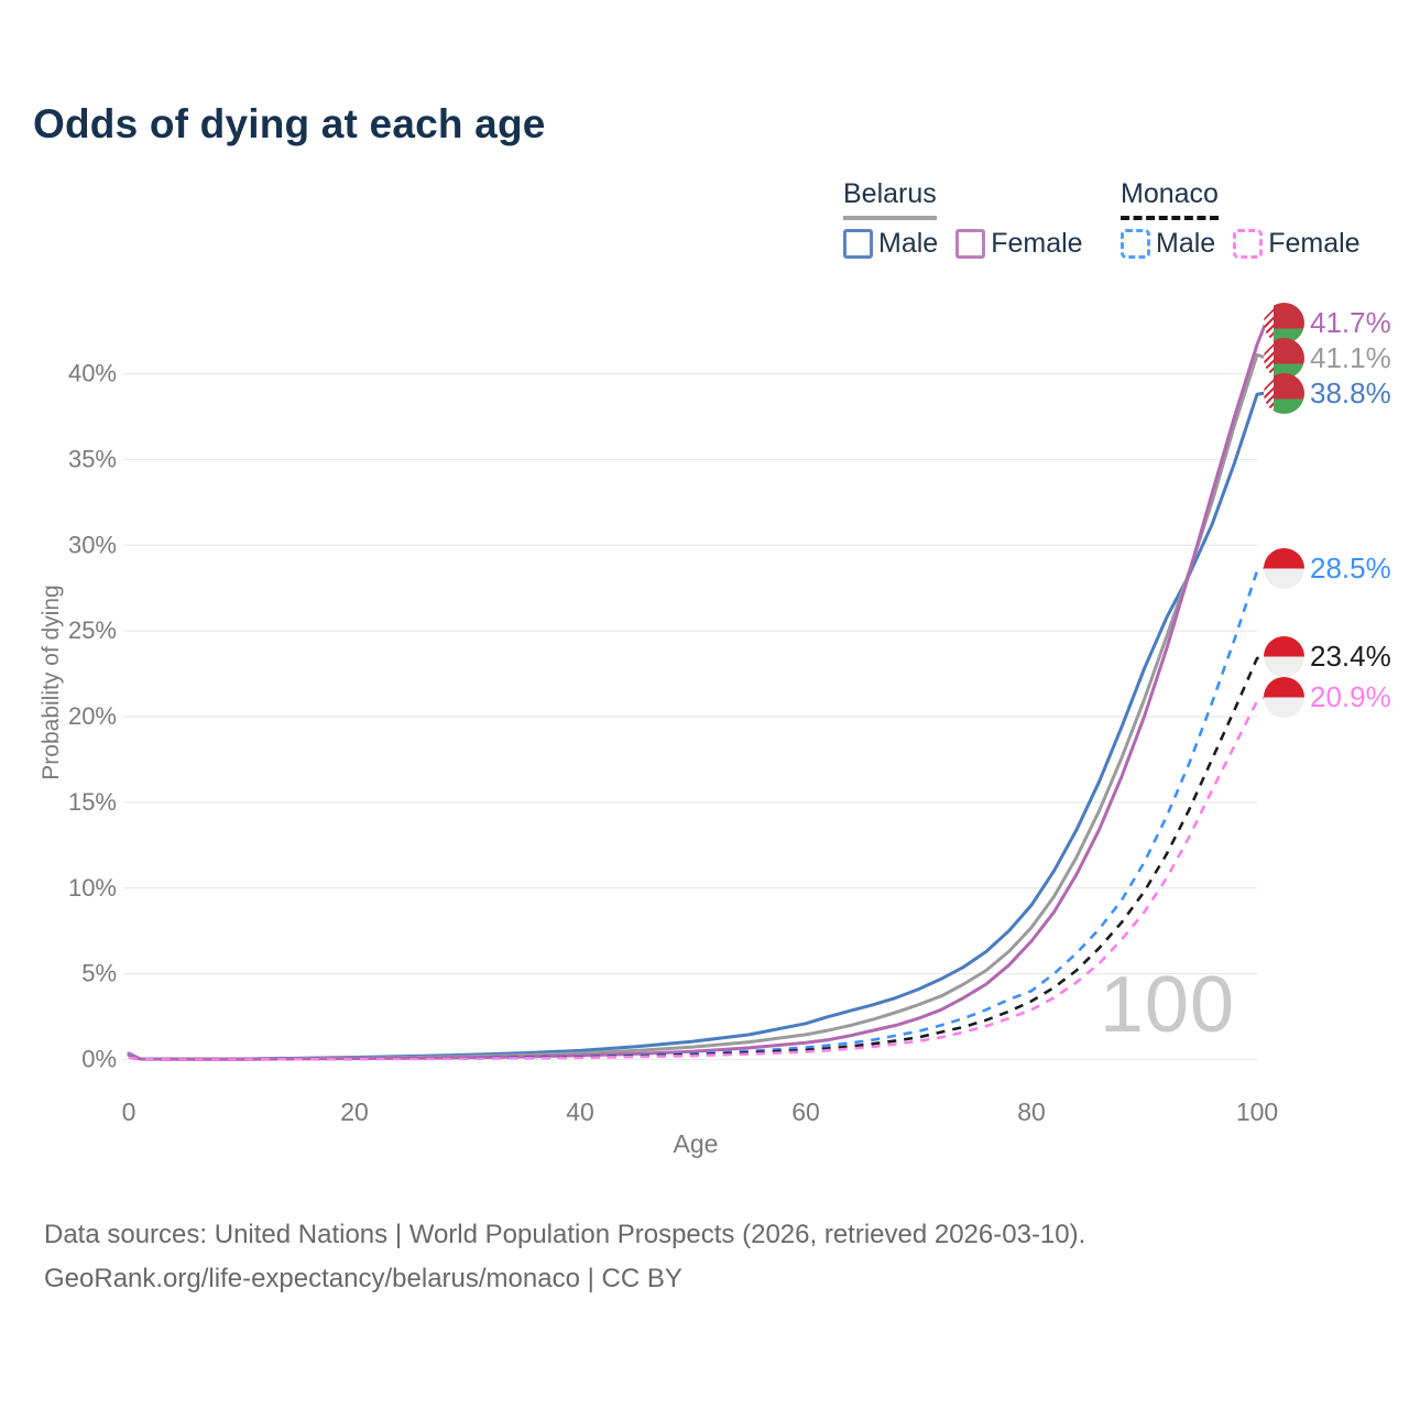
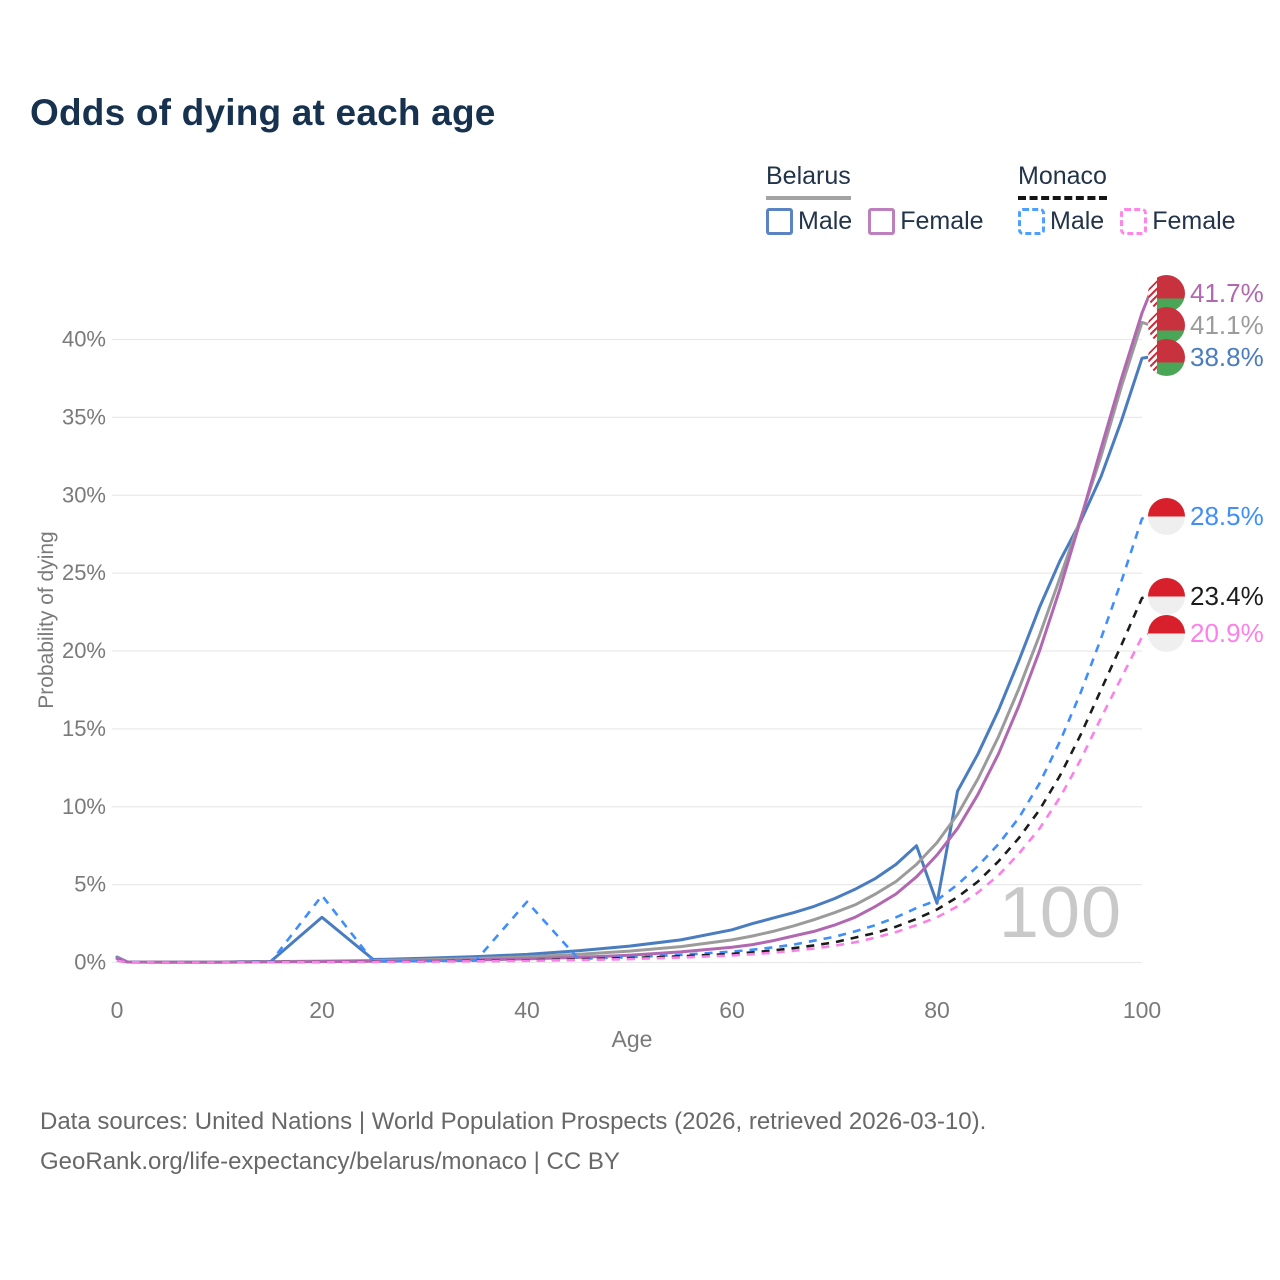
Belarus Male/20: 0.1% -> 2.9%
Monaco Male/20: 0.1% -> 4.3%
Monaco Male/40: 0.2% -> 3.9%
Belarus Male/80: 9.0% -> 3.8%
